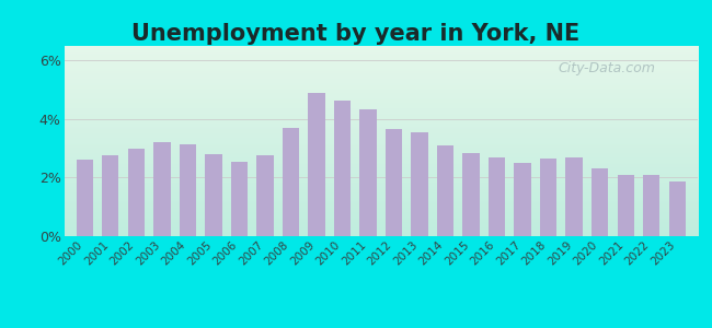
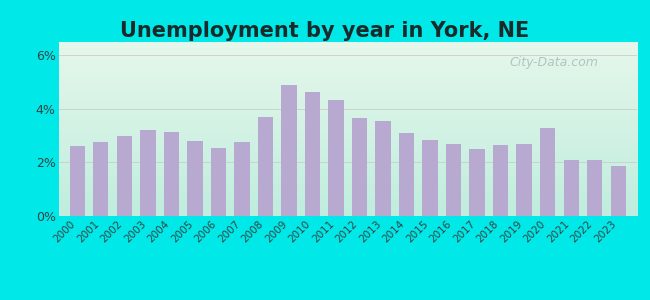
2020: 2.30% -> 3.30%
